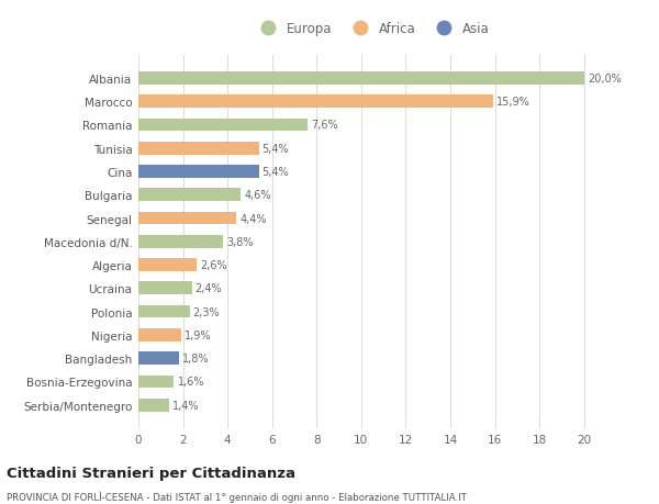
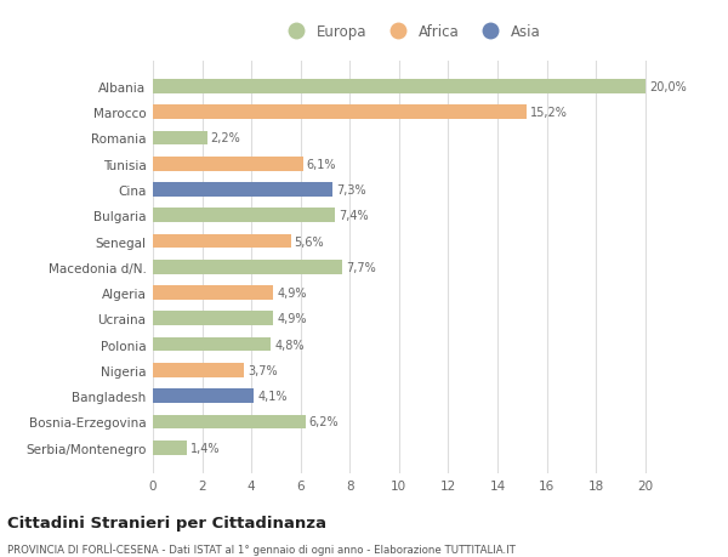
Marocco: 15,9% -> 15,2%
Romania: 7,6% -> 2,2%
Tunisia: 5,4% -> 6,1%
Cina: 5,4% -> 7,3%
Bulgaria: 4,6% -> 7,4%
Senegal: 4,4% -> 5,6%
Macedonia d/N.: 3,8% -> 7,7%
Algeria: 2,6% -> 4,9%
Ucraina: 2,4% -> 4,9%
Polonia: 2,3% -> 4,8%
Nigeria: 1,9% -> 3,7%
Bangladesh: 1,8% -> 4,1%
Bosnia-Erzegovina: 1,6% -> 6,2%
